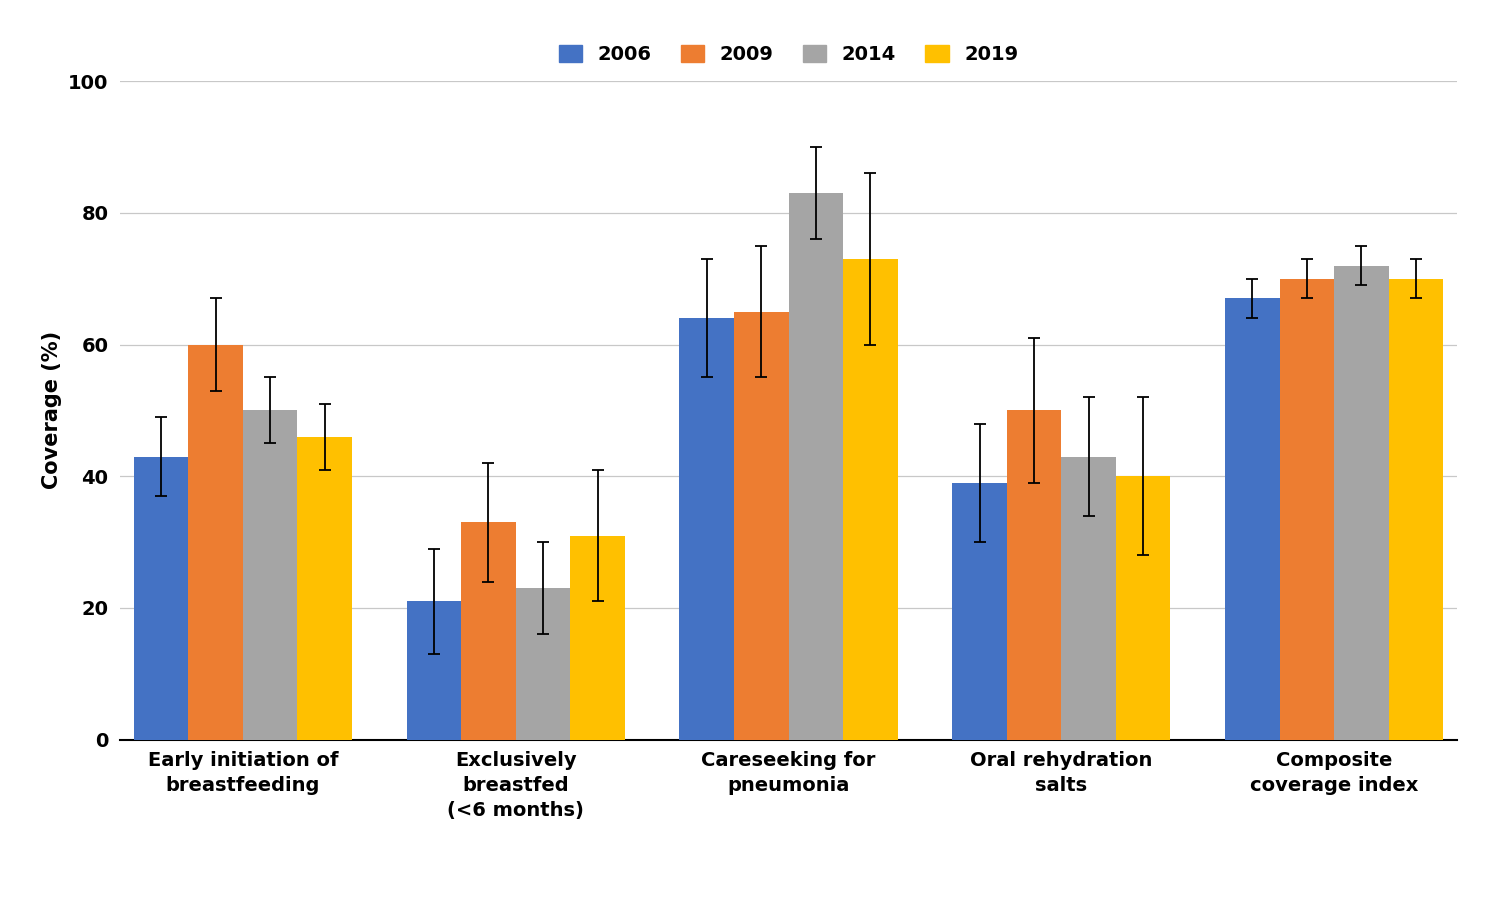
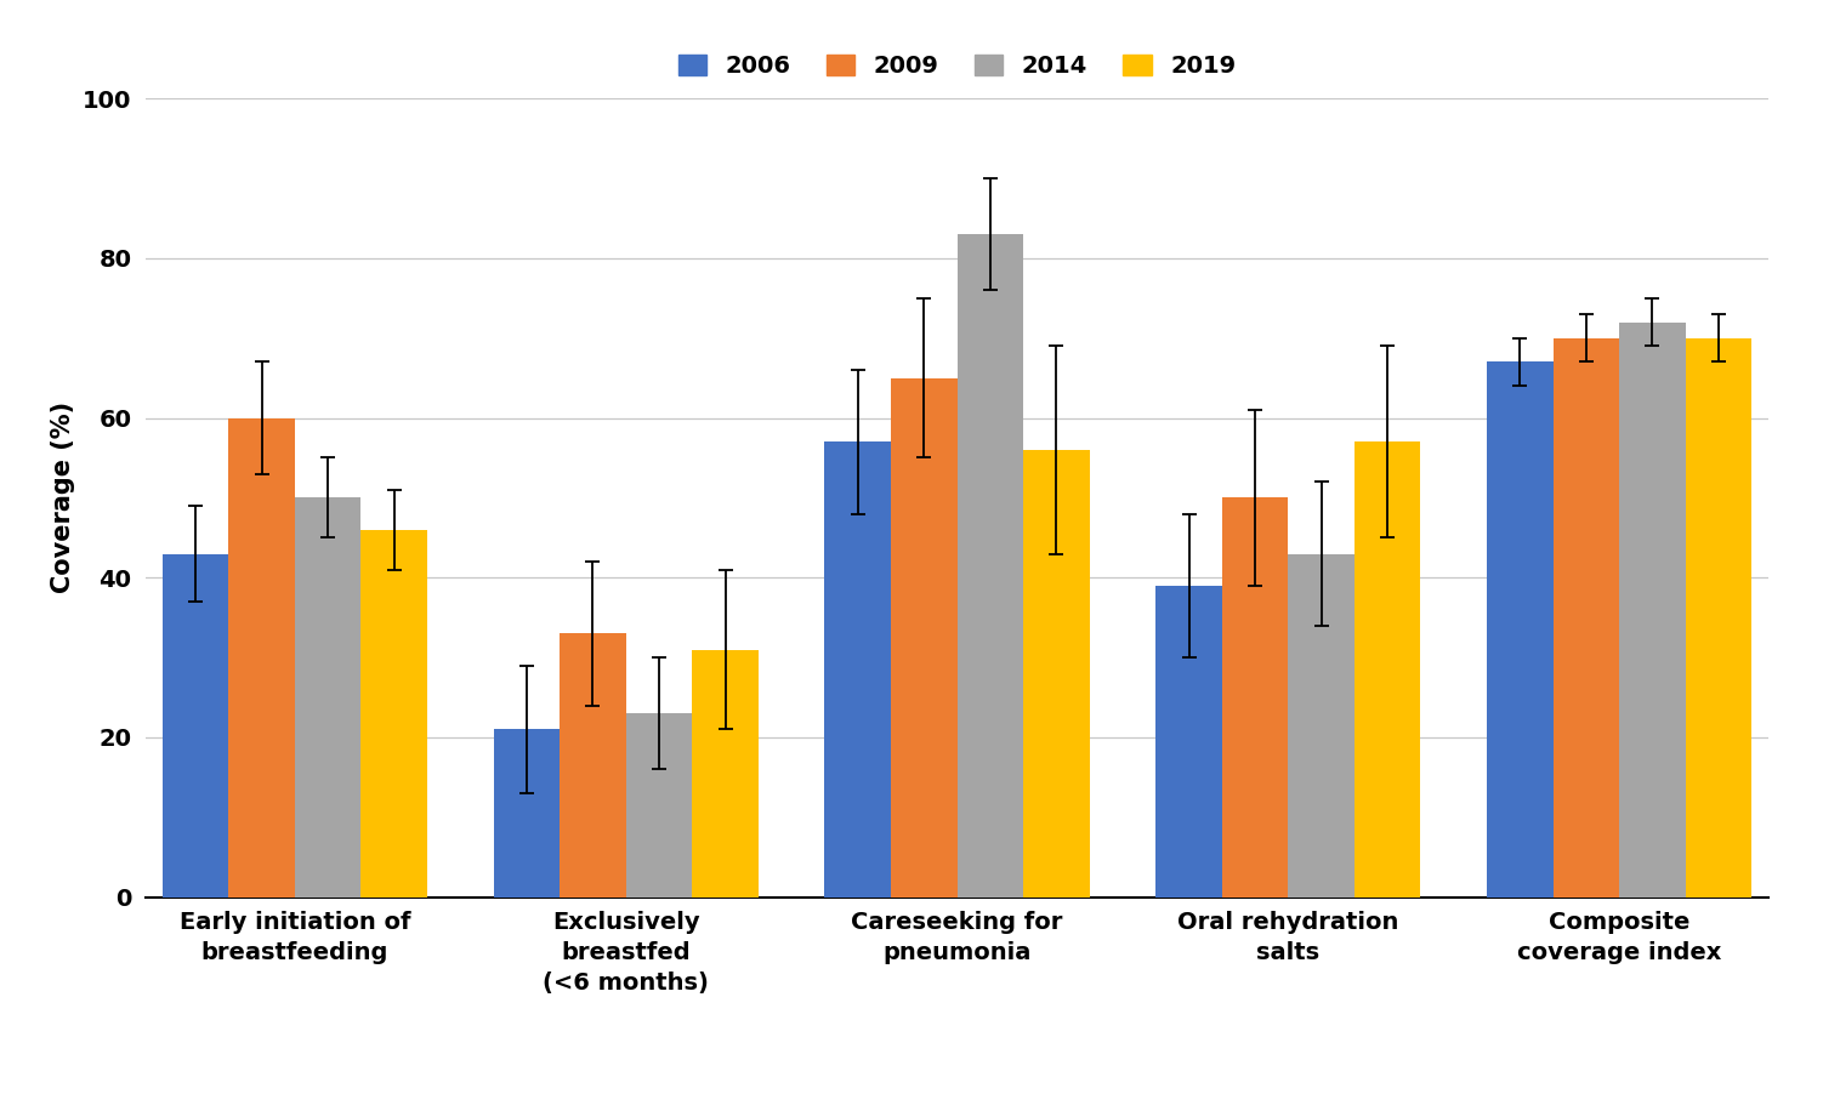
2006/Careseeking for pneumonia: 64 -> 57
2019/Careseeking for pneumonia: 73 -> 56
2019/Oral rehydration salts: 40 -> 57
